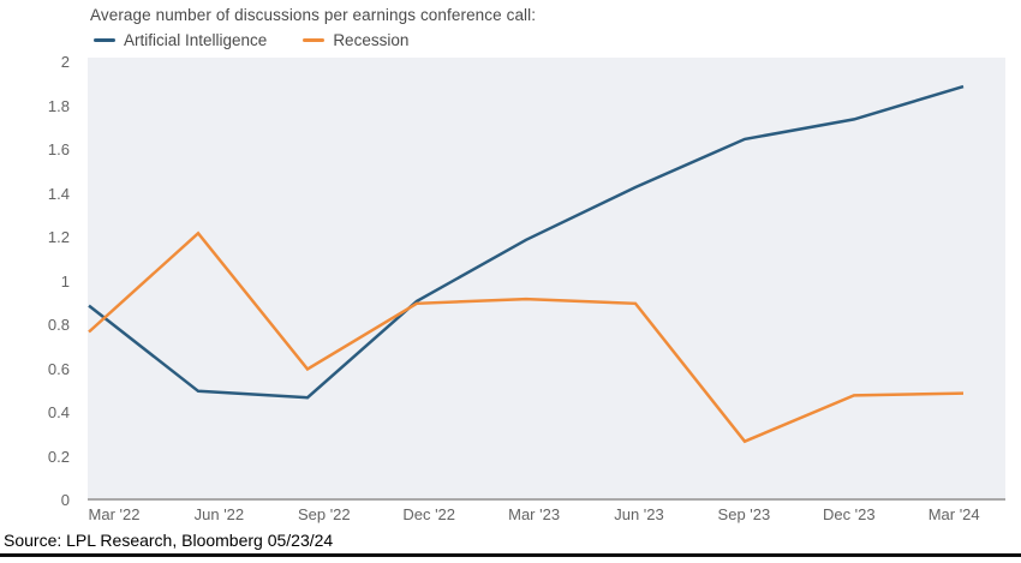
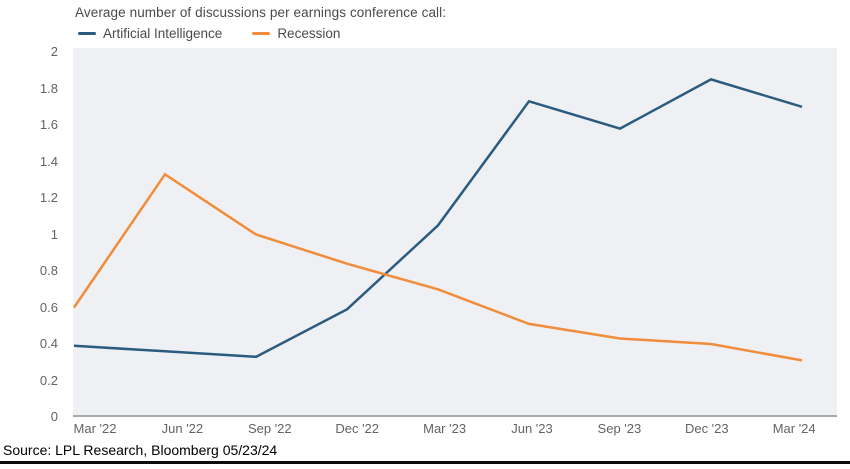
Artificial Intelligence/Mar '22: 0.89 -> 0.39
Recession/Mar '22: 0.77 -> 0.60
Artificial Intelligence/Jun '22: 0.50 -> 0.36
Recession/Jun '22: 1.22 -> 1.33
Artificial Intelligence/Sep '22: 0.47 -> 0.33
Recession/Sep '22: 0.60 -> 1.00
Artificial Intelligence/Dec '22: 0.91 -> 0.59
Recession/Dec '22: 0.90 -> 0.84
Artificial Intelligence/Mar '23: 1.19 -> 1.05
Recession/Mar '23: 0.92 -> 0.70
Artificial Intelligence/Jun '23: 1.43 -> 1.73
Recession/Jun '23: 0.90 -> 0.51
Artificial Intelligence/Sep '23: 1.65 -> 1.58
Recession/Sep '23: 0.27 -> 0.43
Artificial Intelligence/Dec '23: 1.74 -> 1.85
Recession/Dec '23: 0.48 -> 0.40
Artificial Intelligence/Mar '24: 1.89 -> 1.70
Recession/Mar '24: 0.49 -> 0.31
